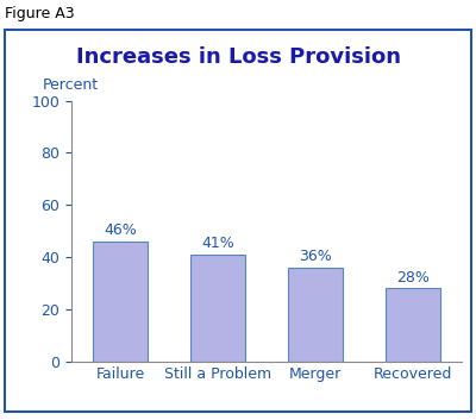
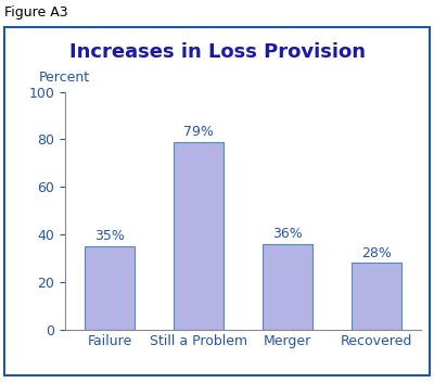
Failure: 46% -> 35%
Still a Problem: 41% -> 79%
